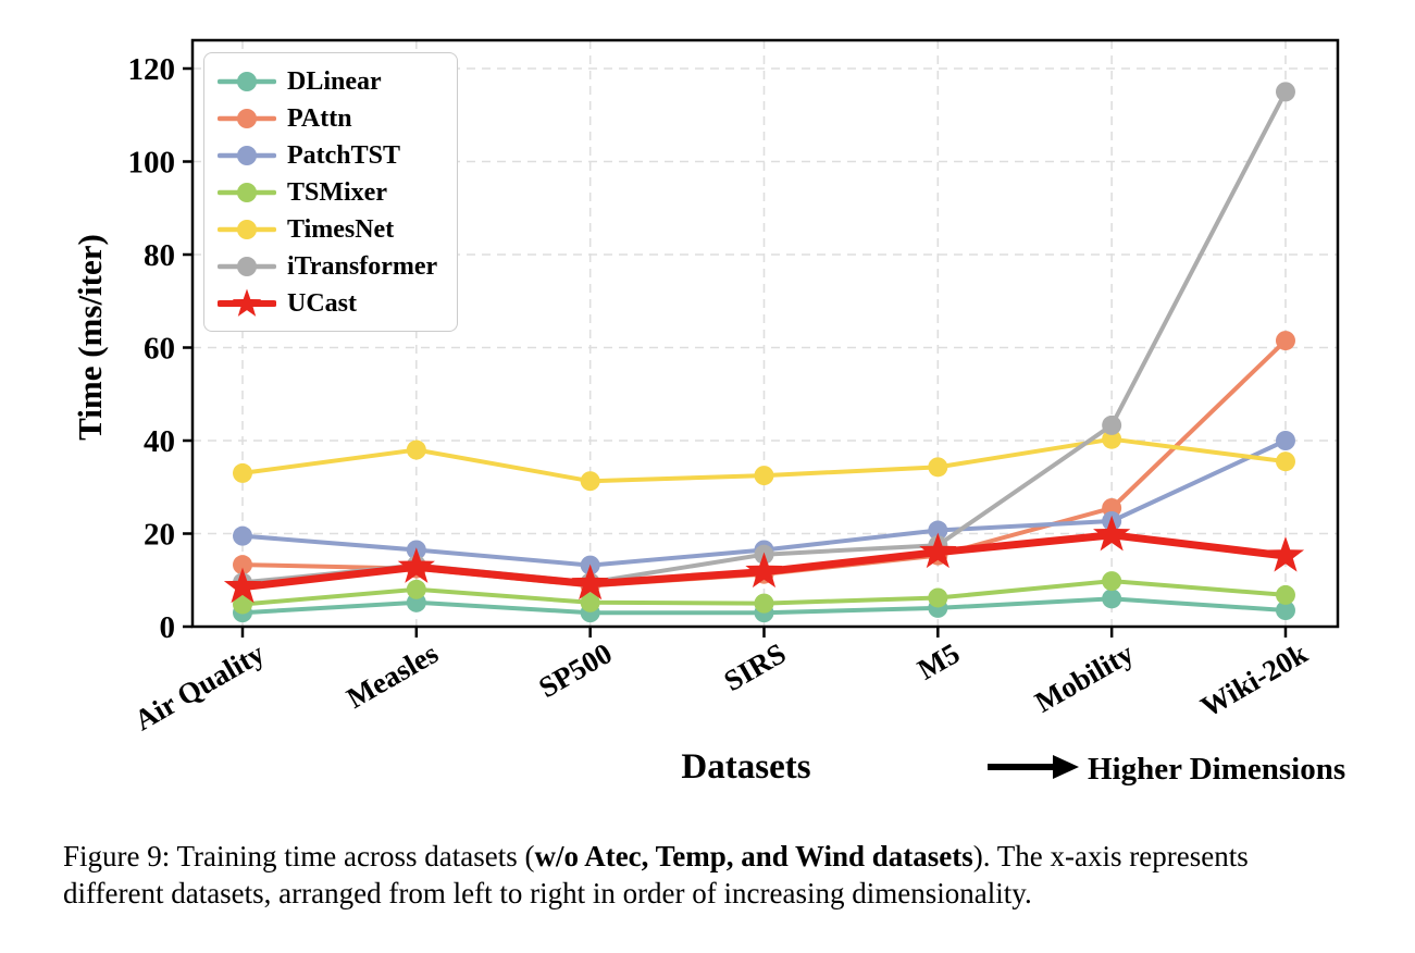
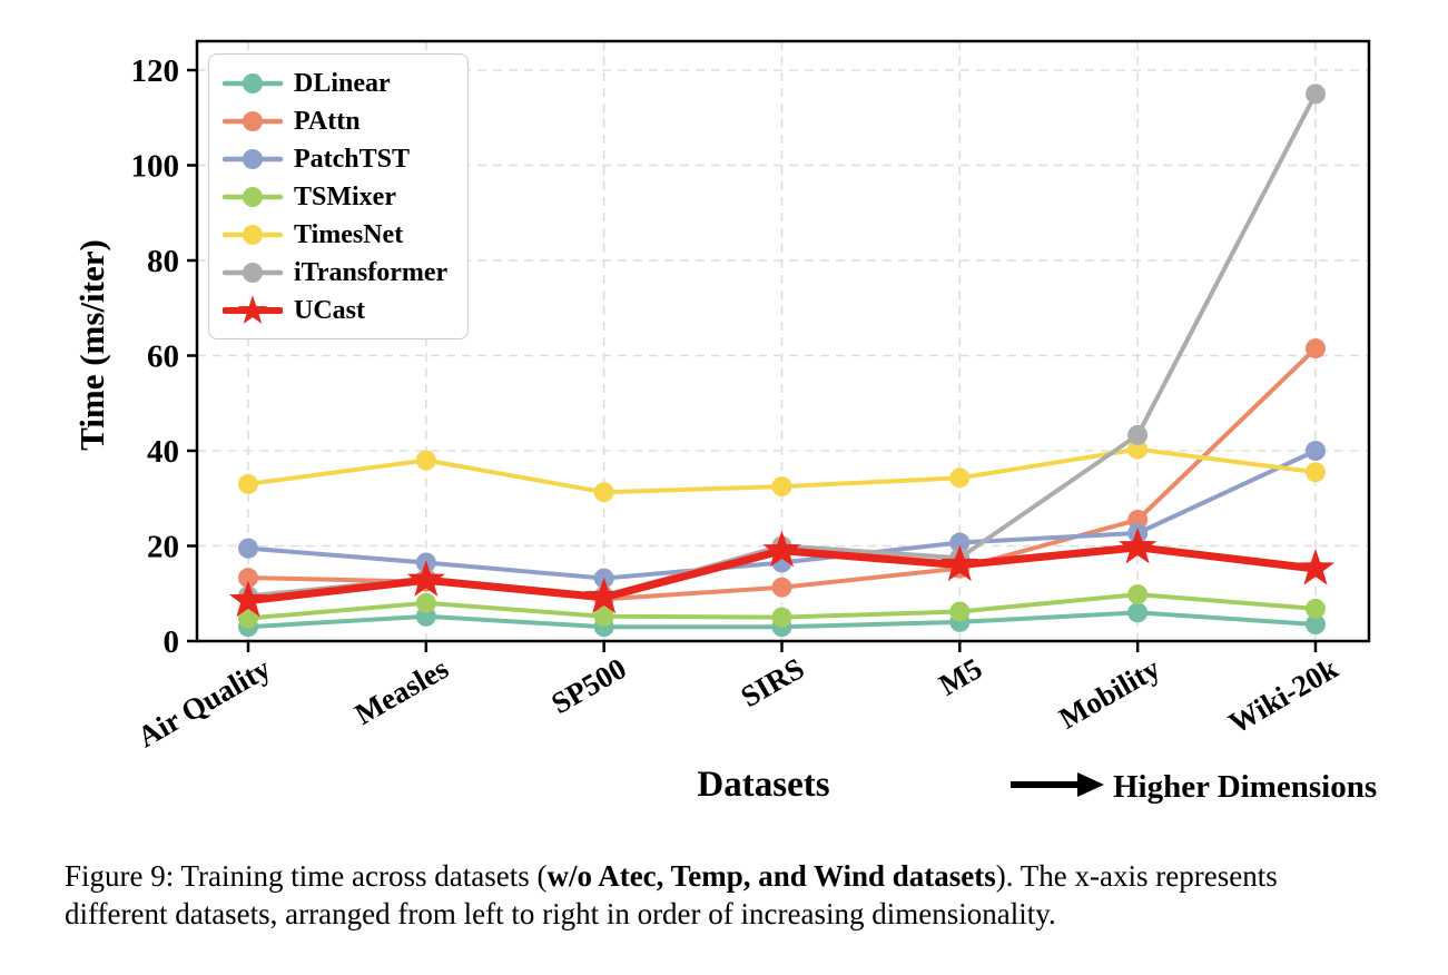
iTransformer/SIRS: 16 -> 20
UCast/SIRS: 12 -> 19
